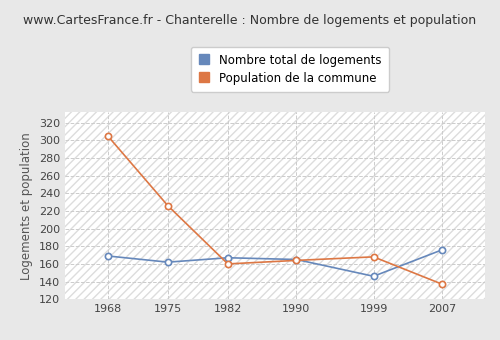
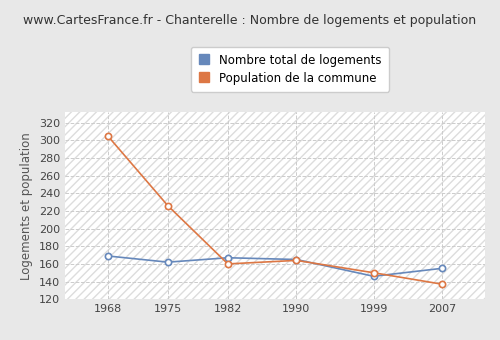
Population de la commune/1999: 168 -> 150
Nombre total de logements/2007: 176 -> 155
